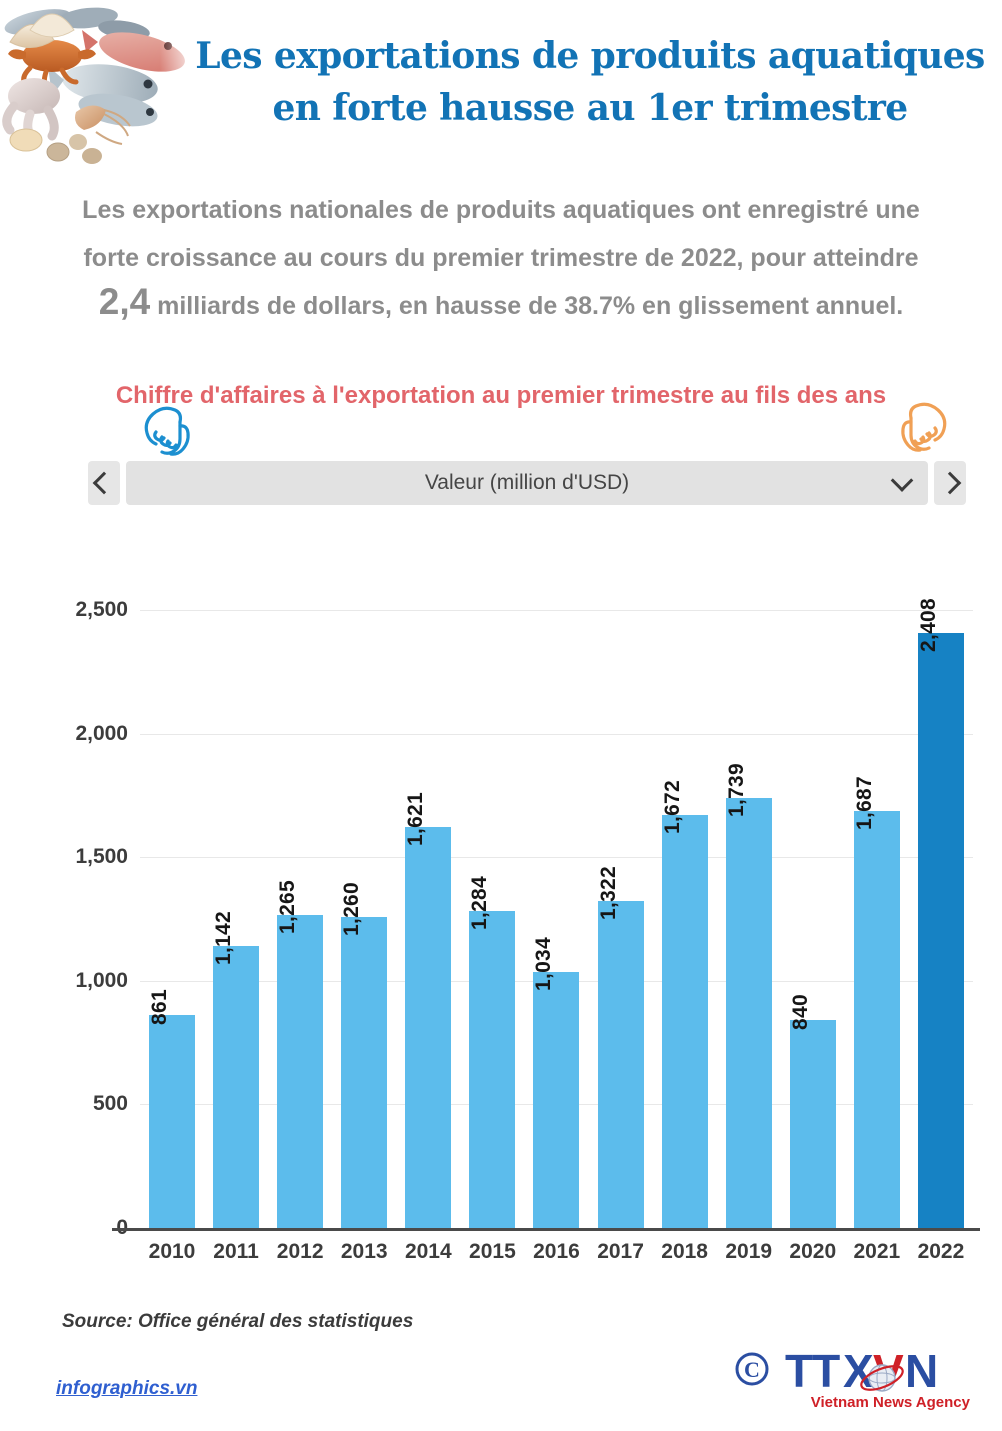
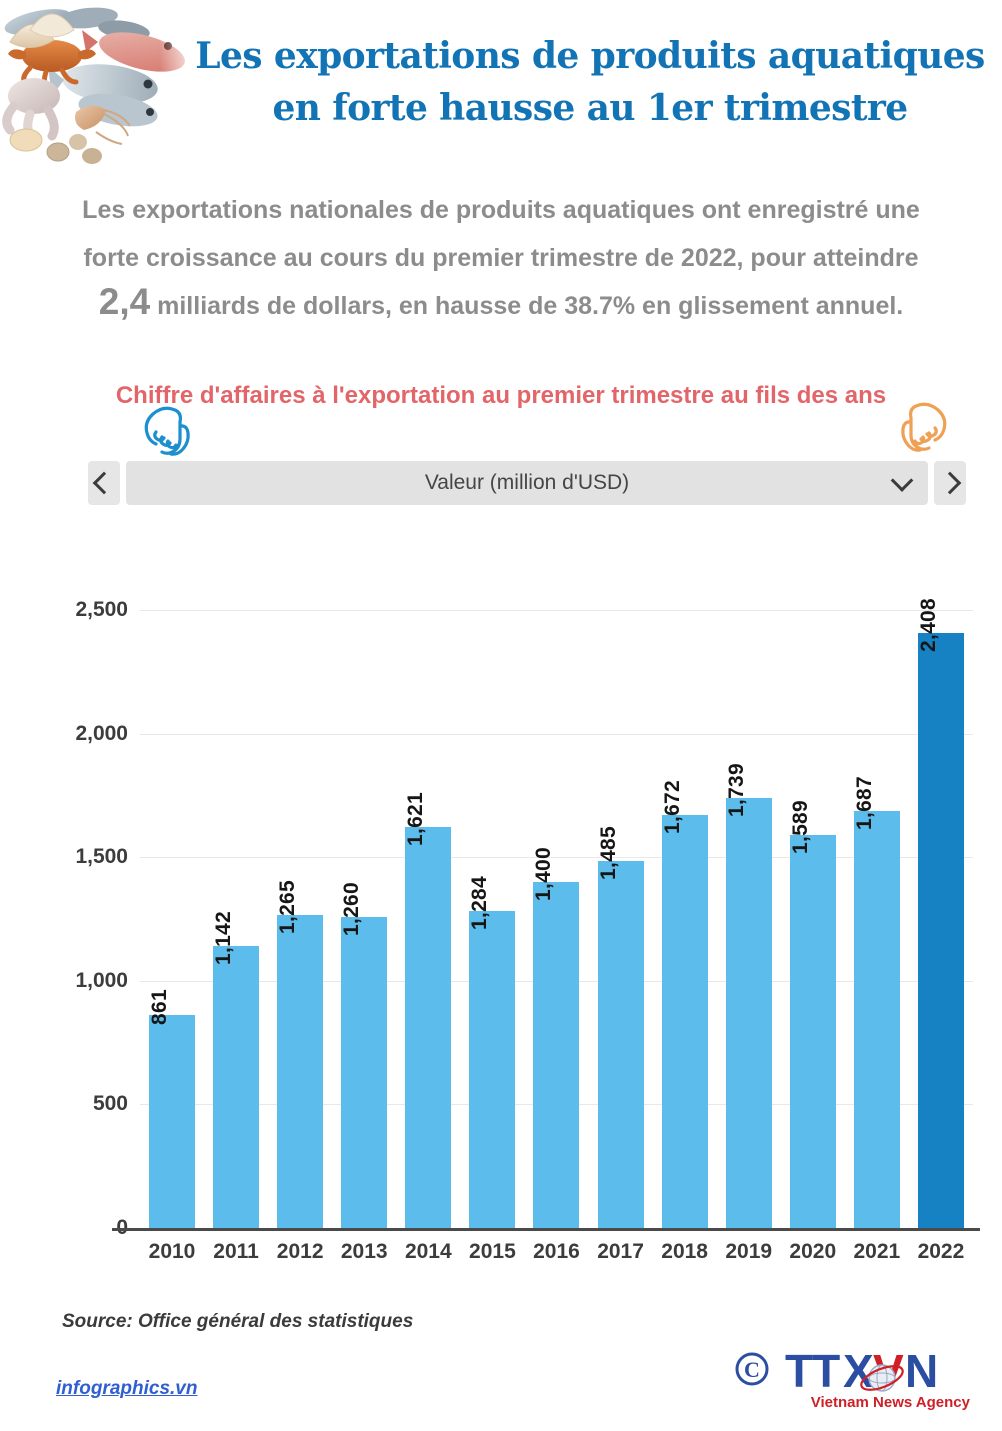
2016: 1,034 -> 1,400
2017: 1,322 -> 1,485
2020: 840 -> 1,589
